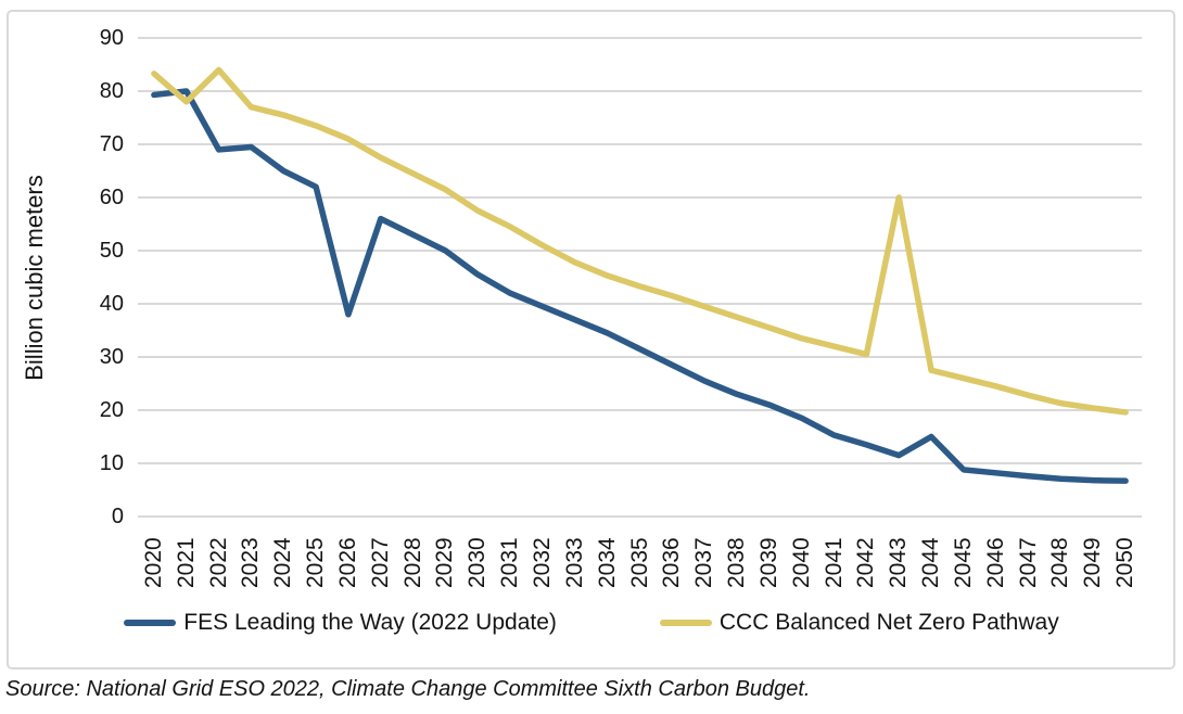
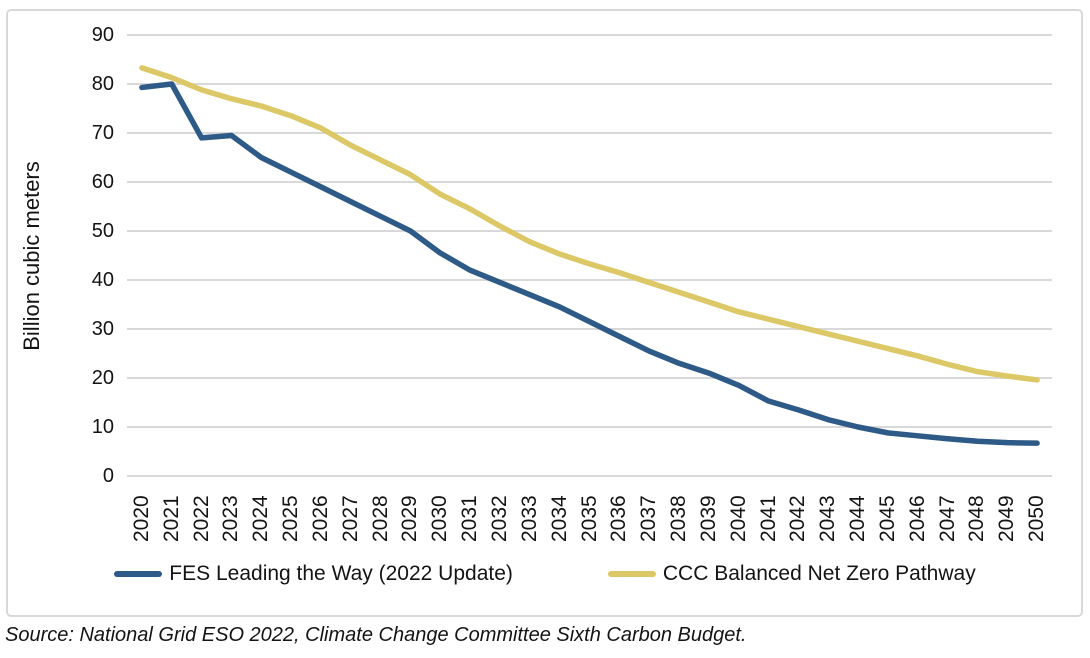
CCC Balanced Net Zero Pathway/2021: 78 -> 81
CCC Balanced Net Zero Pathway/2022: 84 -> 79
FES Leading the Way (2022 Update)/2026: 38 -> 59
CCC Balanced Net Zero Pathway/2043: 60 -> 29
FES Leading the Way (2022 Update)/2044: 15 -> 10
